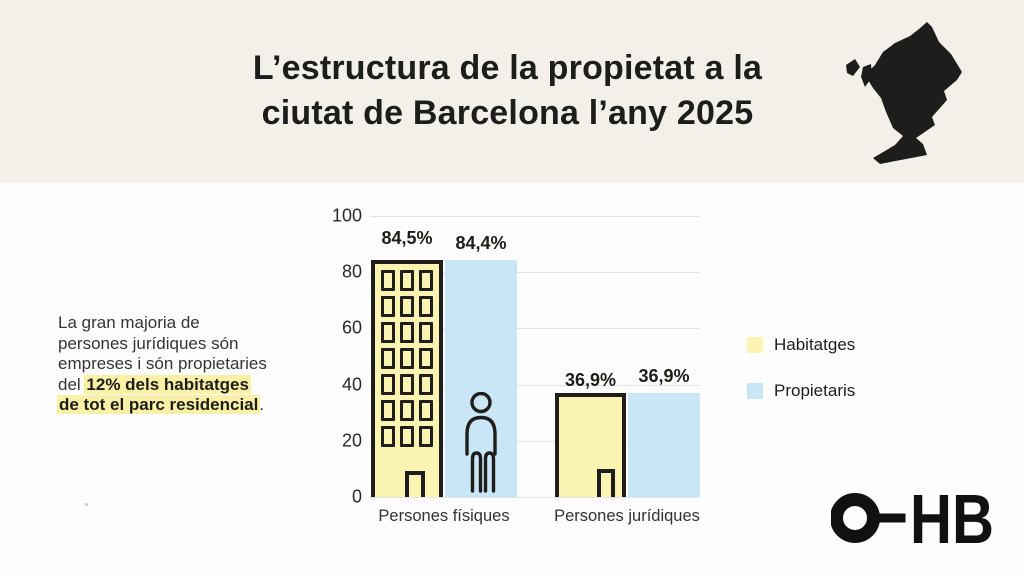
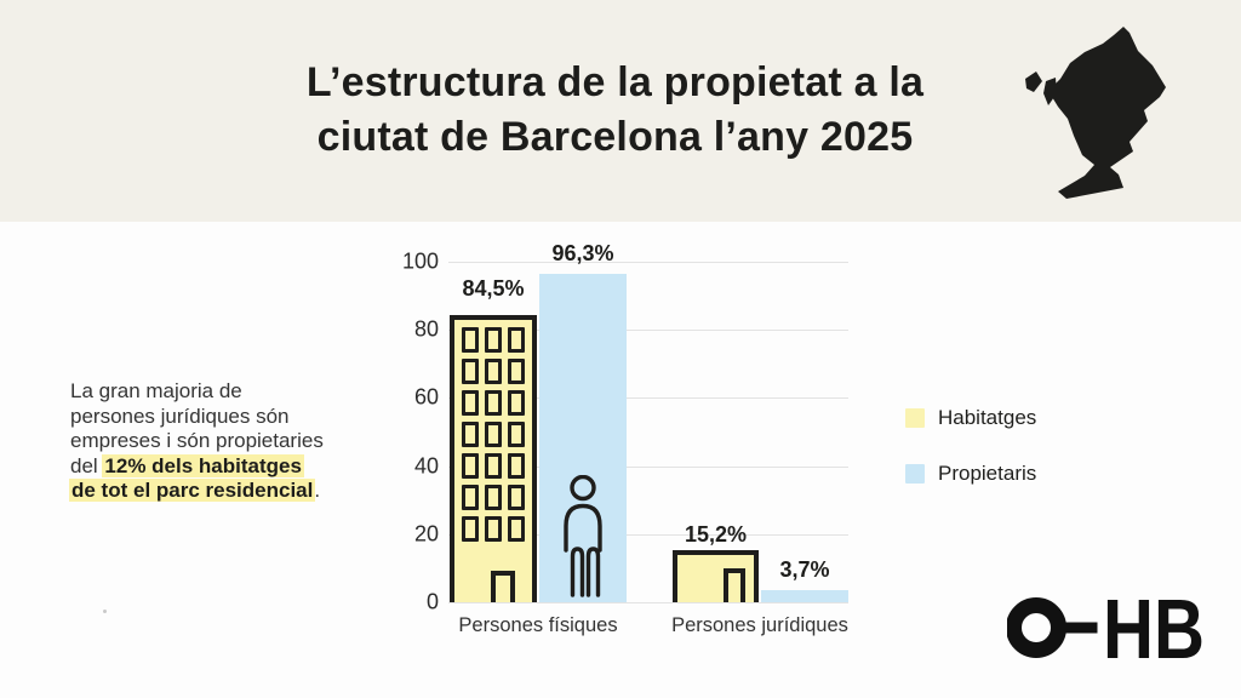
Propietaris/Persones físiques: 84,4% -> 96,3%
Habitatges/Persones jurídiques: 36,9% -> 15,2%
Propietaris/Persones jurídiques: 36,9% -> 3,7%
